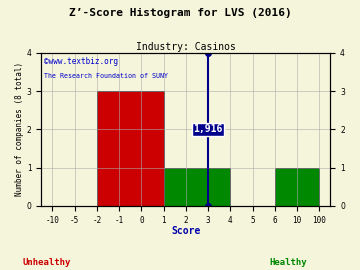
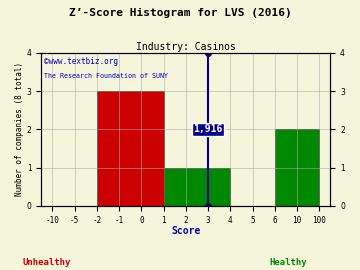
10: 1 -> 2
